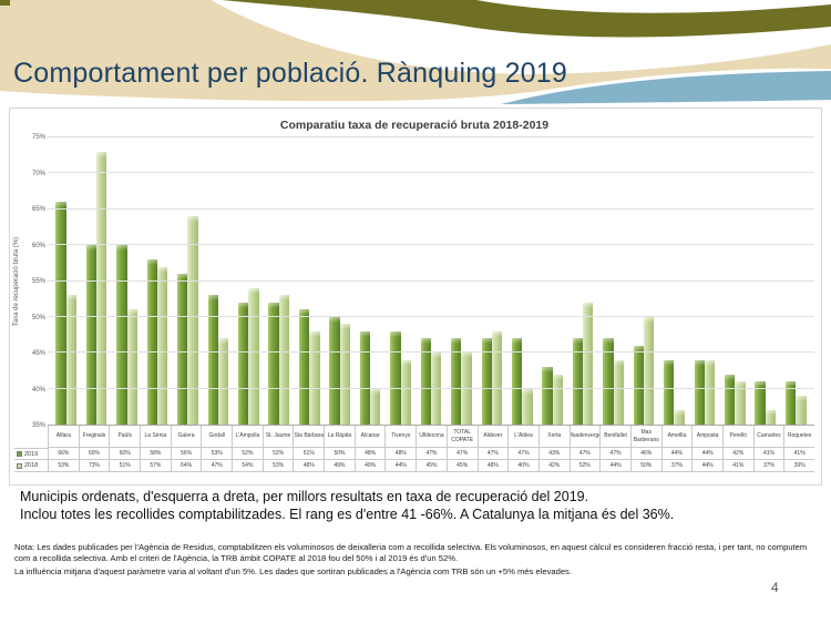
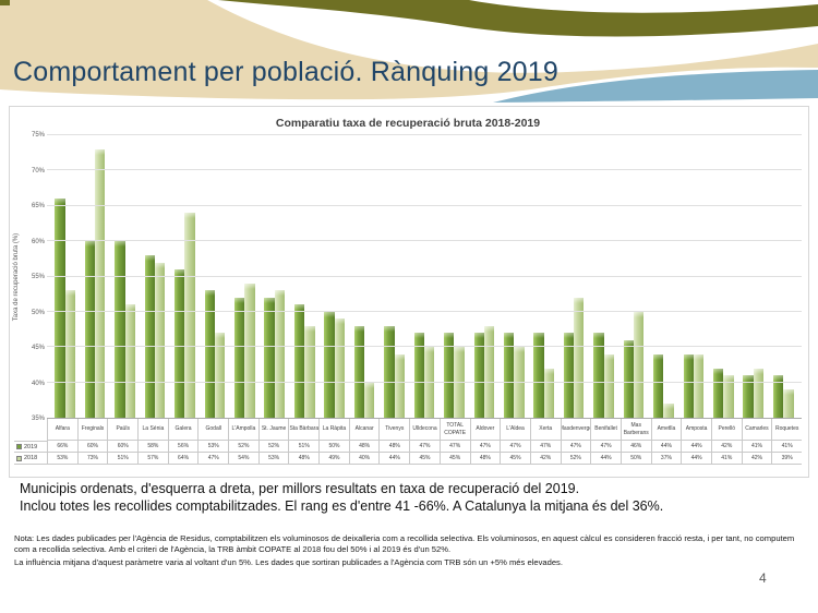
2018/L'Aldea: 40% -> 45%
2019/Xerta: 43% -> 47%
2018/Camarles: 37% -> 42%
